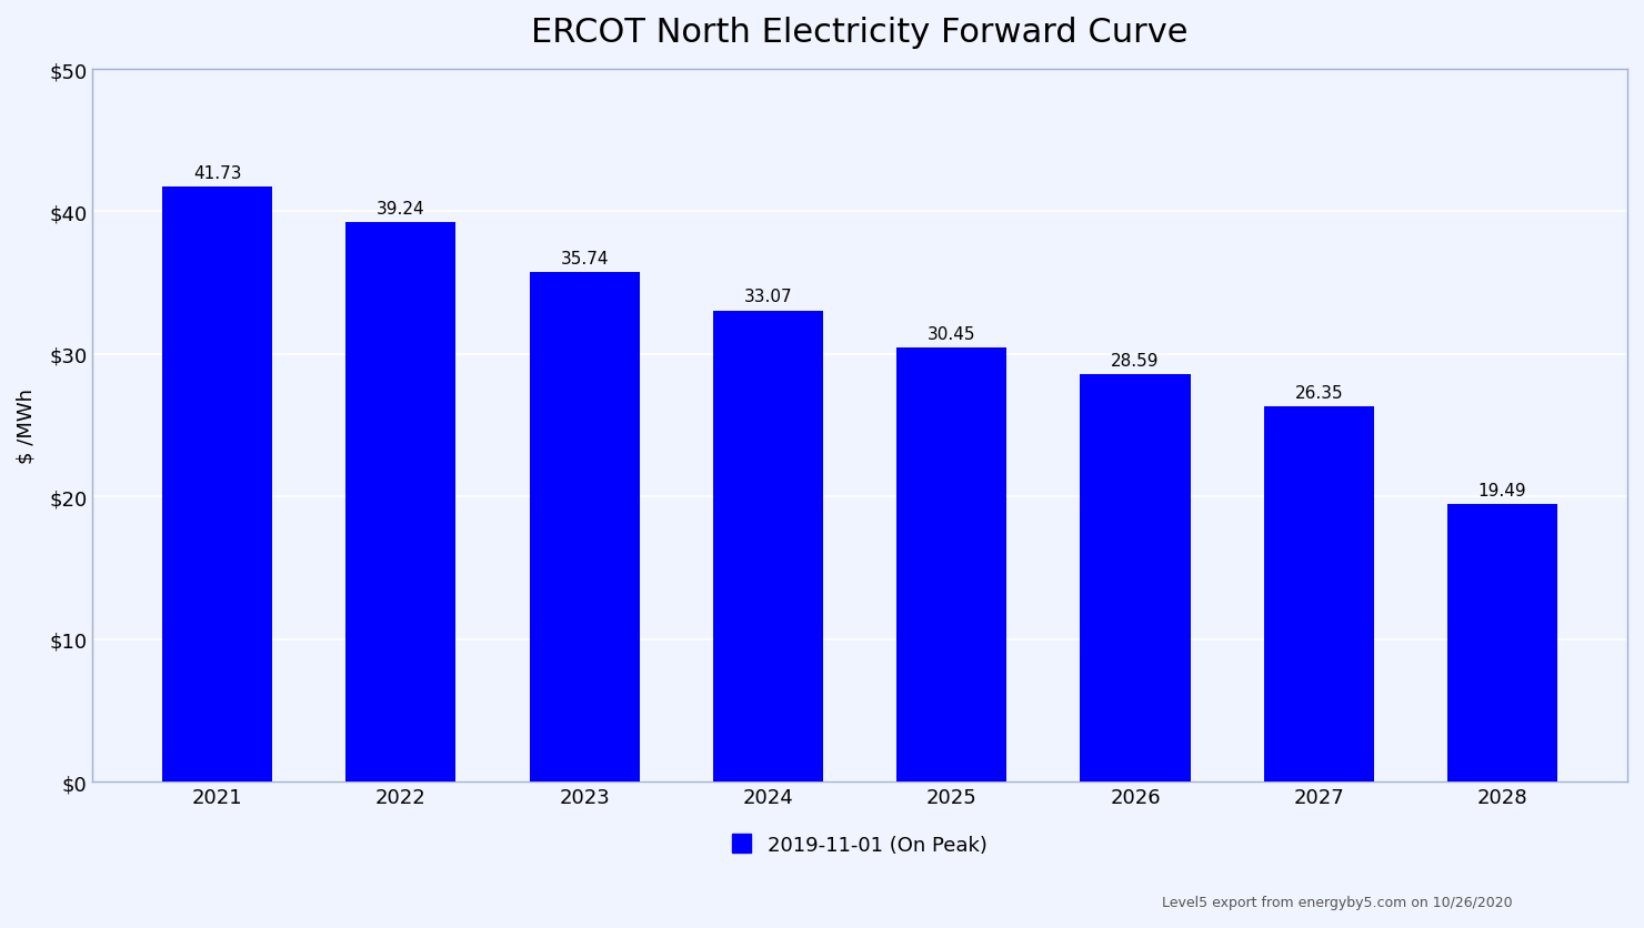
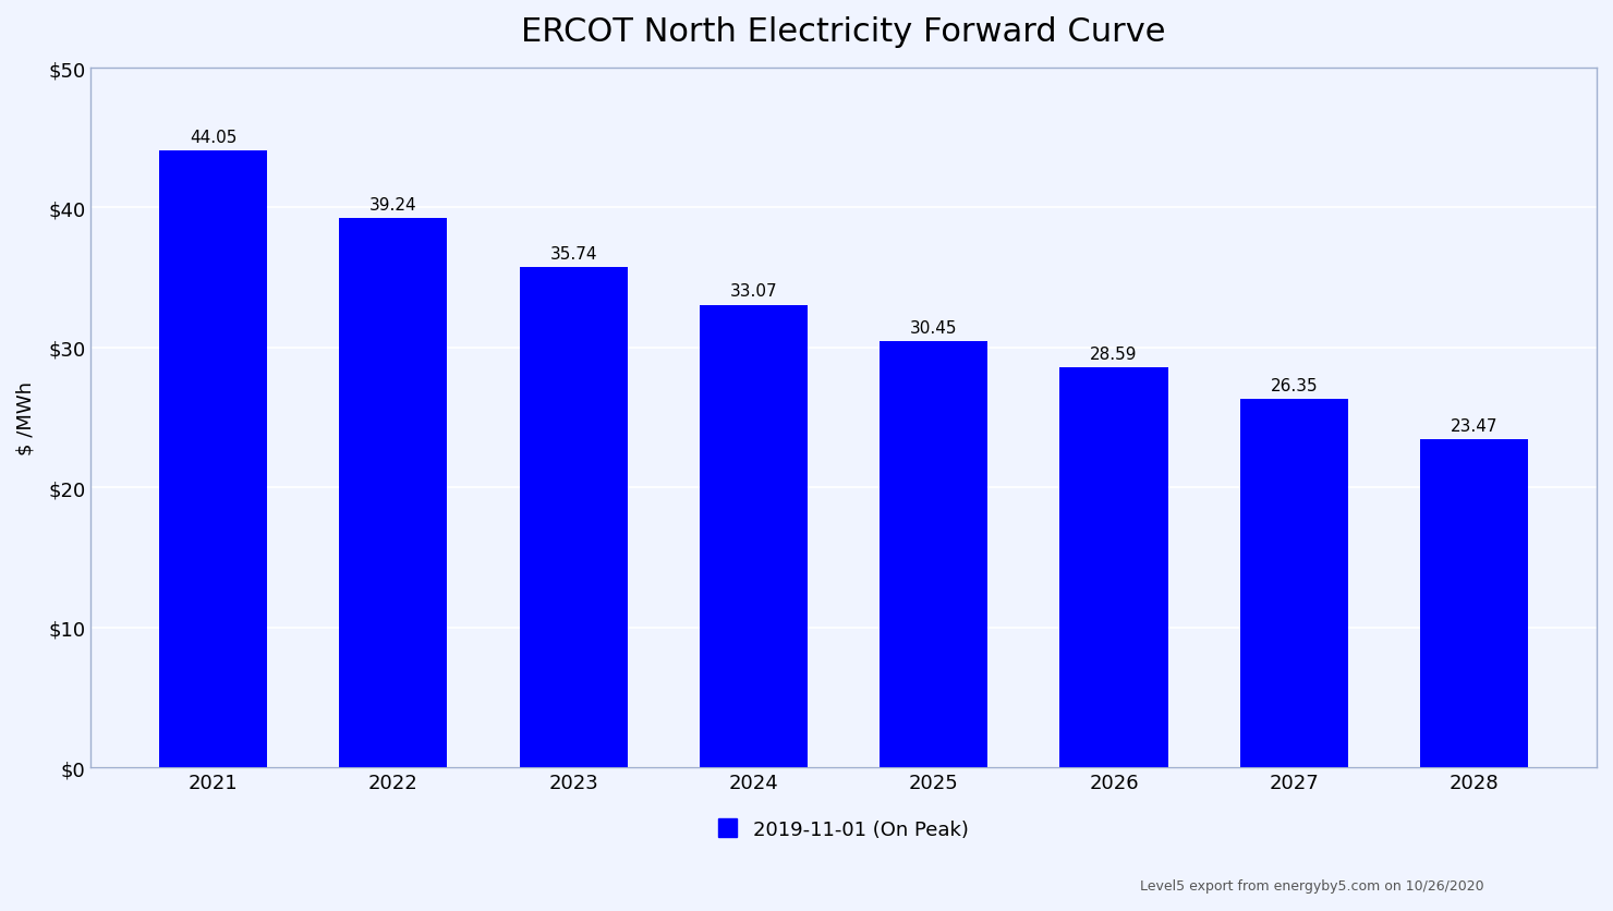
2021: 41.73 -> 44.05
2028: 19.49 -> 23.47
